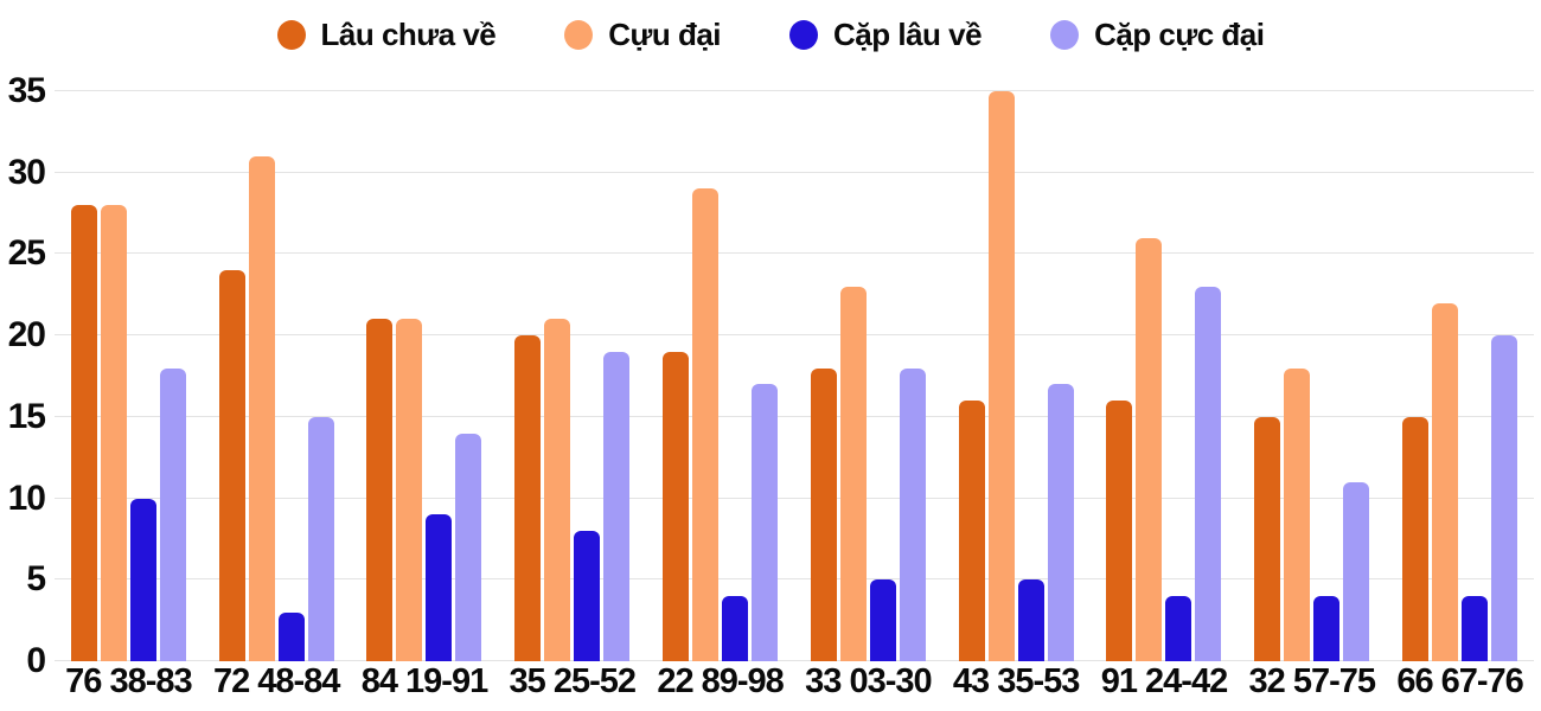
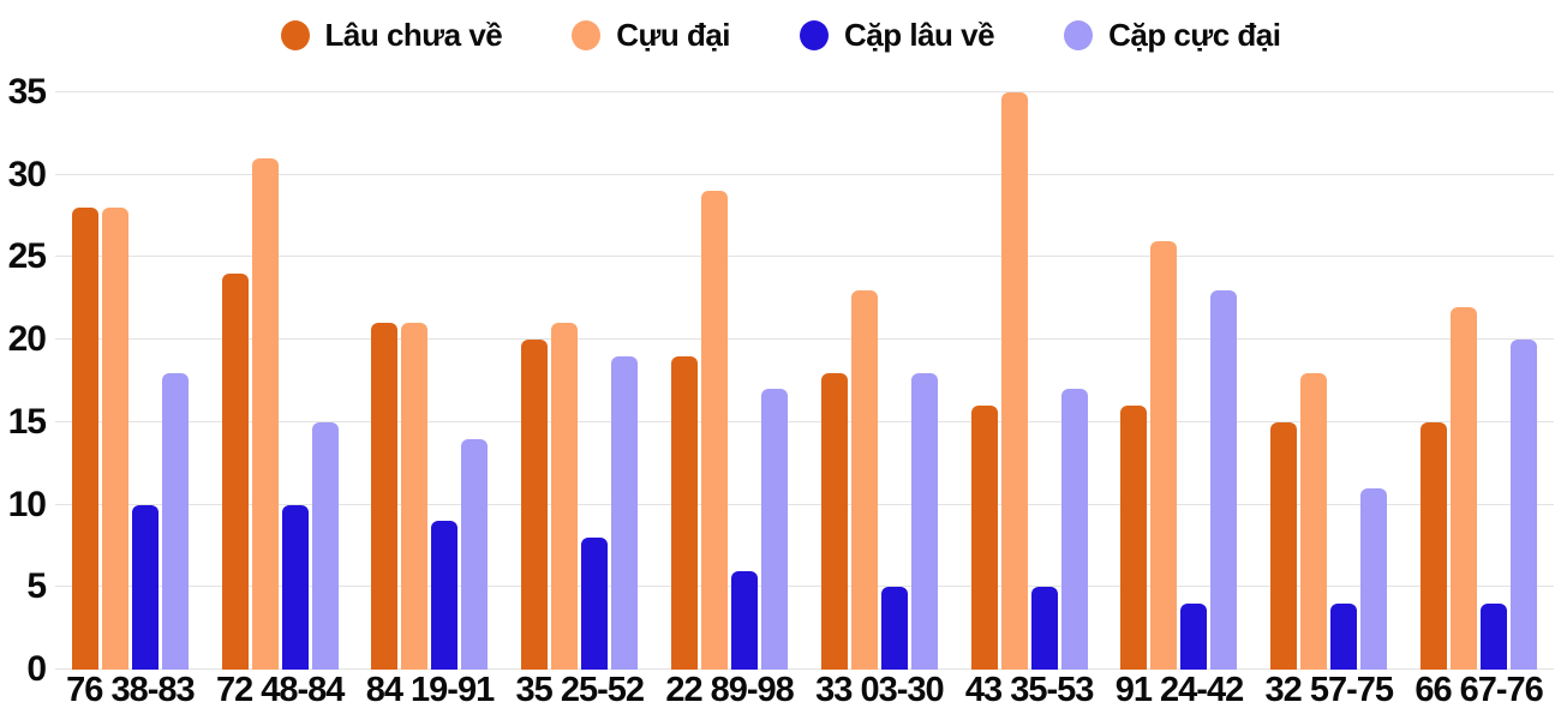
Cặp lâu về/72 48-84: 3 -> 10
Cặp lâu về/22 89-98: 4 -> 6
